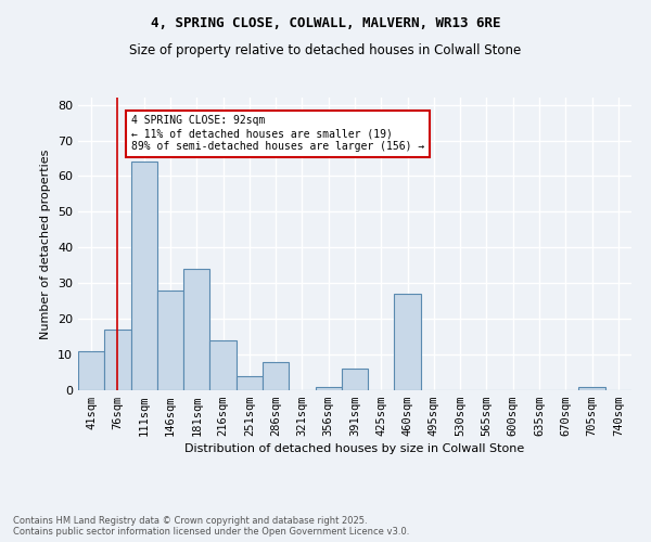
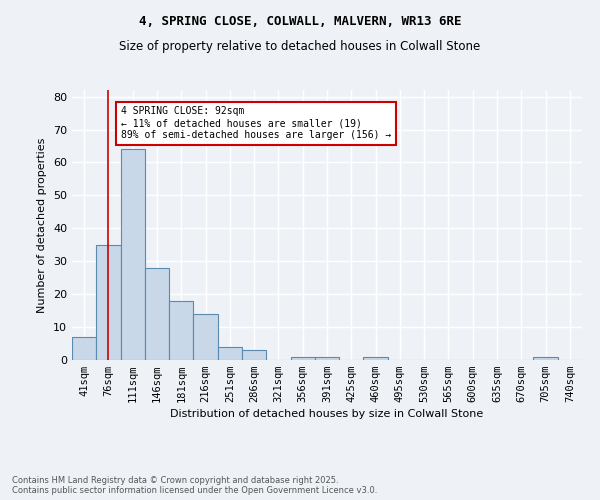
41sqm: 11 -> 7
76sqm: 17 -> 35
181sqm: 34 -> 18
286sqm: 8 -> 3
391sqm: 6 -> 1
460sqm: 27 -> 1
